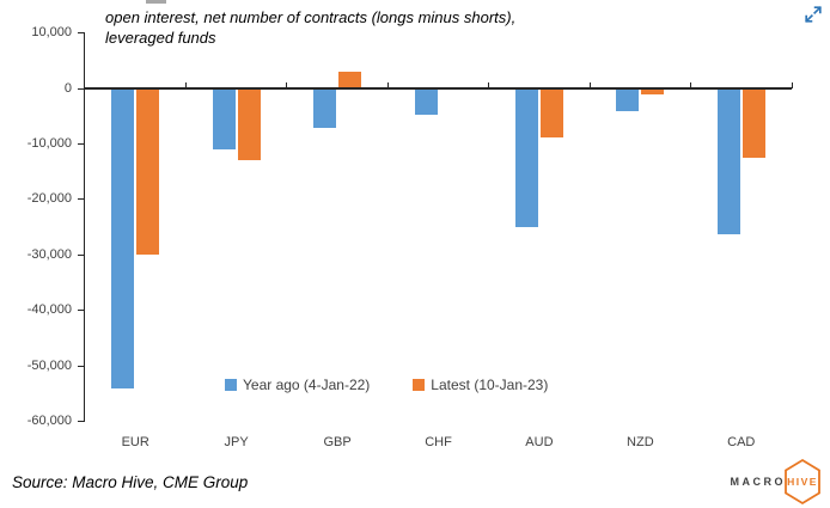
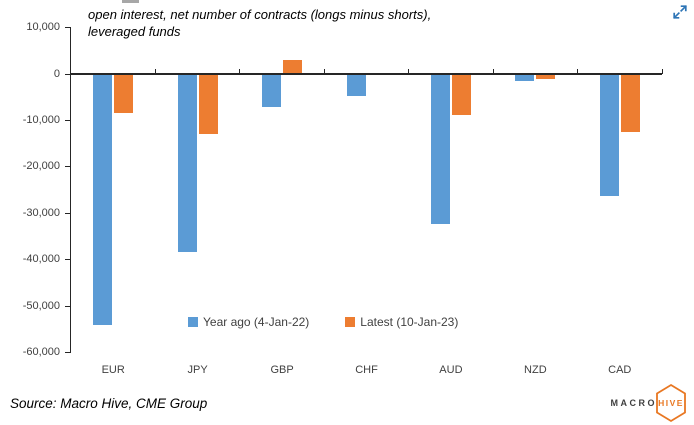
Latest (10-Jan-23)/EUR: -30000 -> -8000
Year ago (4-Jan-22)/JPY: -11000 -> -38000
Year ago (4-Jan-22)/AUD: -25000 -> -32000
Year ago (4-Jan-22)/NZD: -4000 -> -2000
